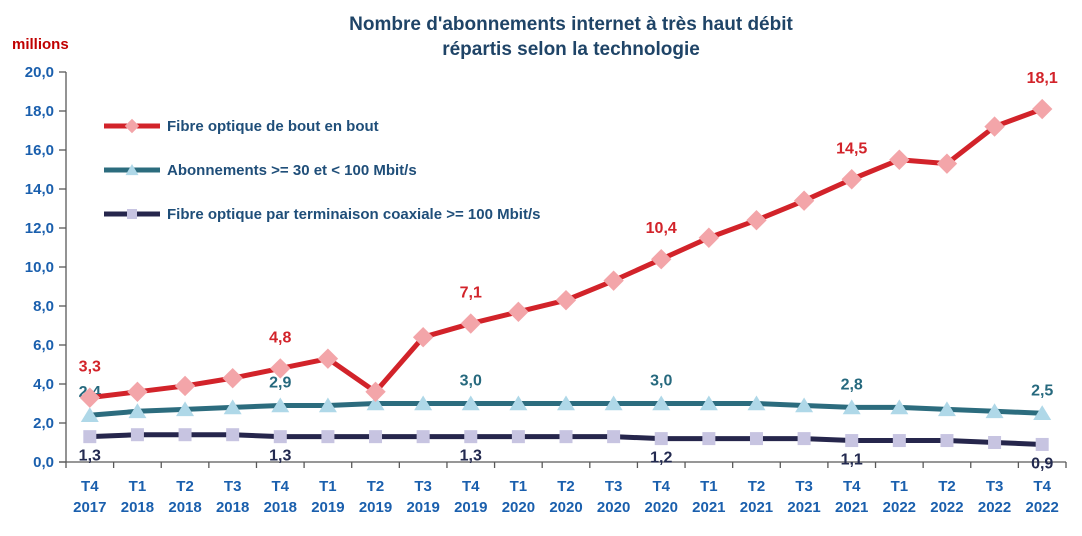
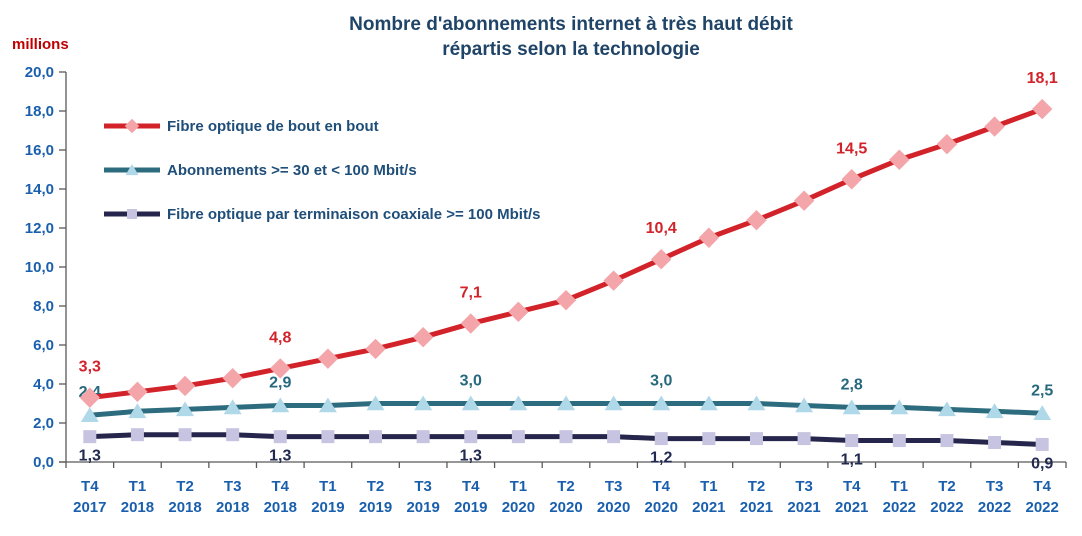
Fibre optique de bout en bout/T2 2019: 3,6 -> 5,8
Fibre optique de bout en bout/T2 2022: 15,3 -> 16,3
